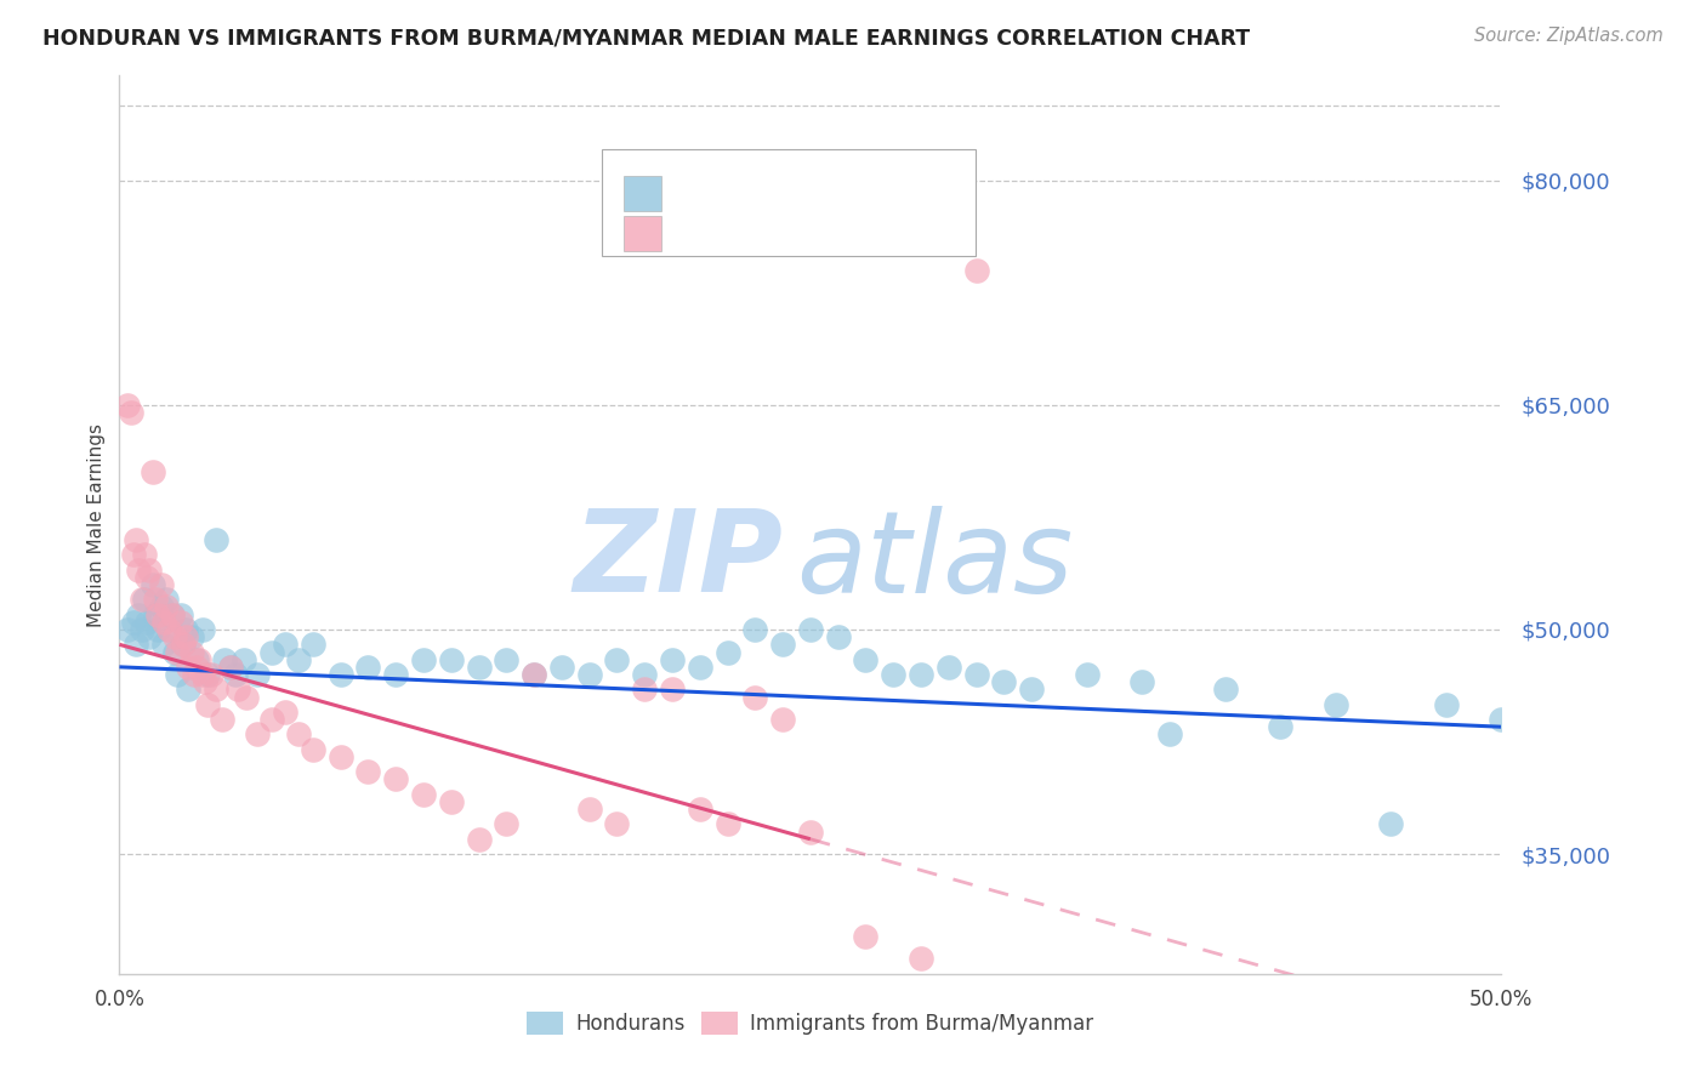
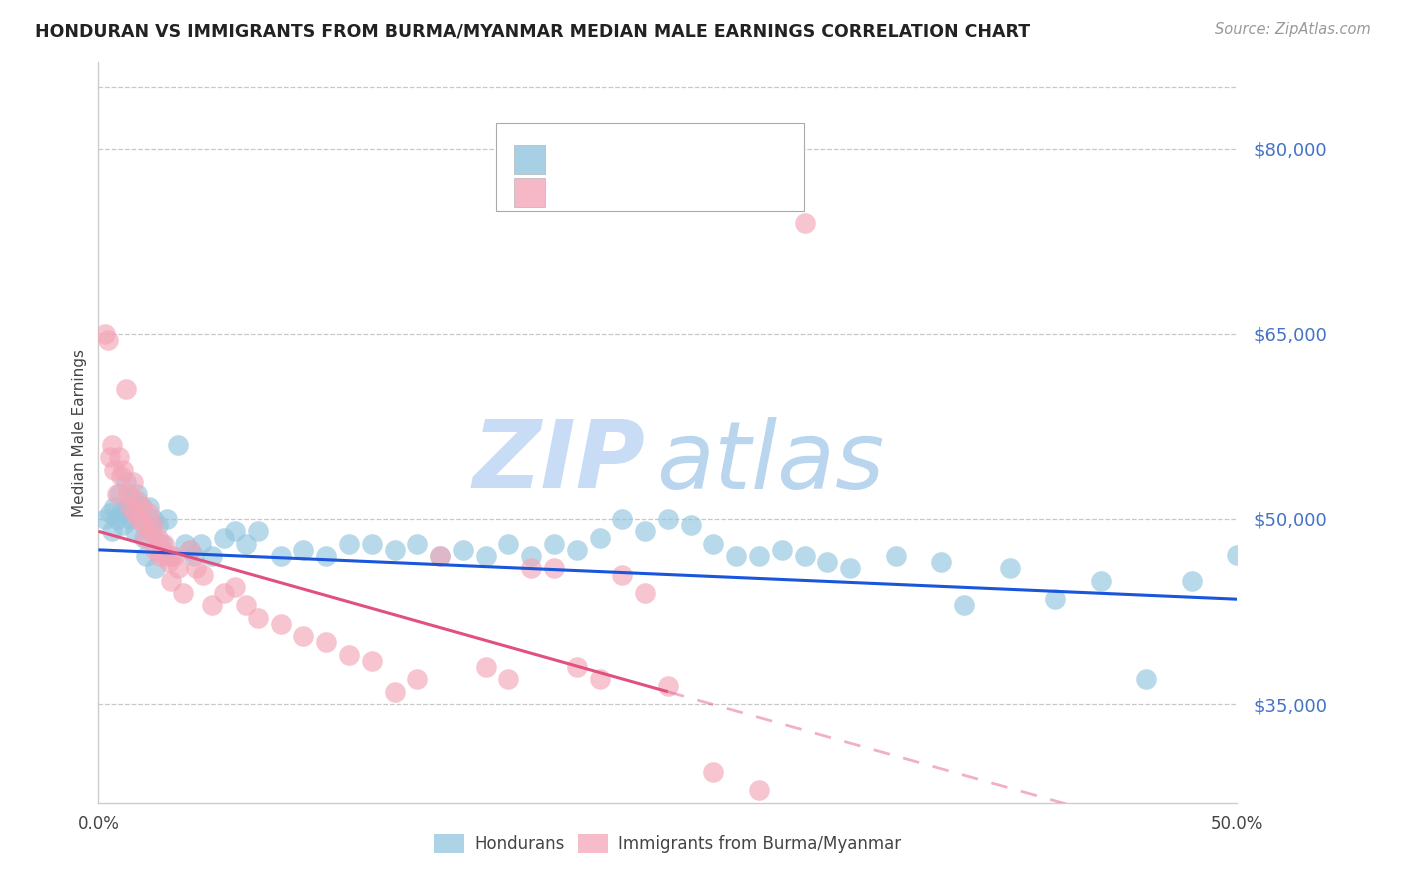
Hondurans/50.0%: $44,000 -> $47,100
